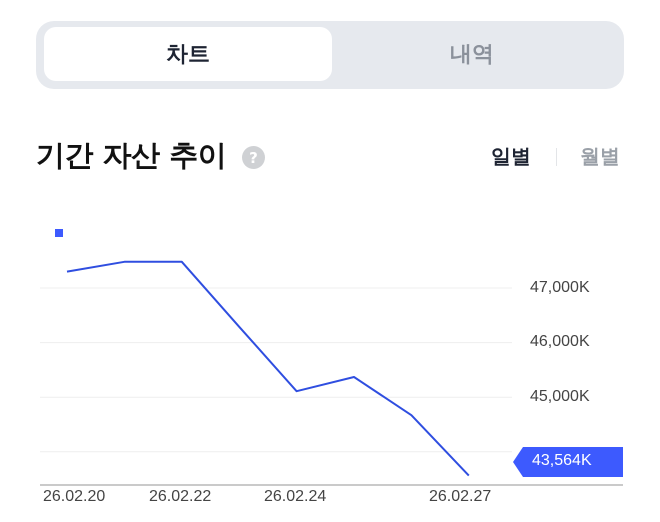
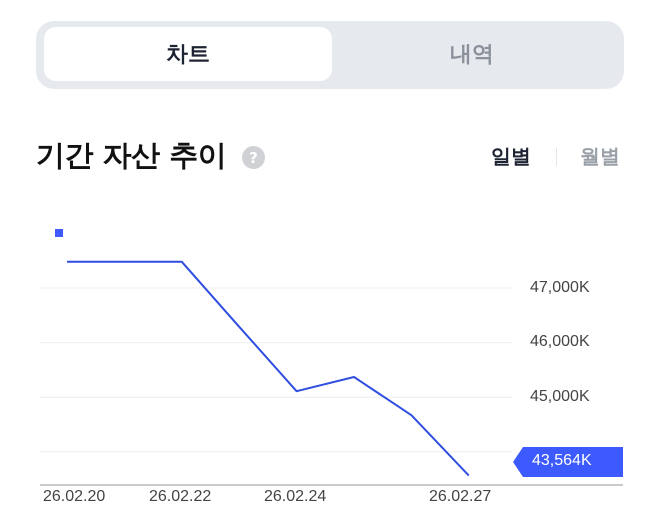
26.02.20: 47300K -> 47500K
